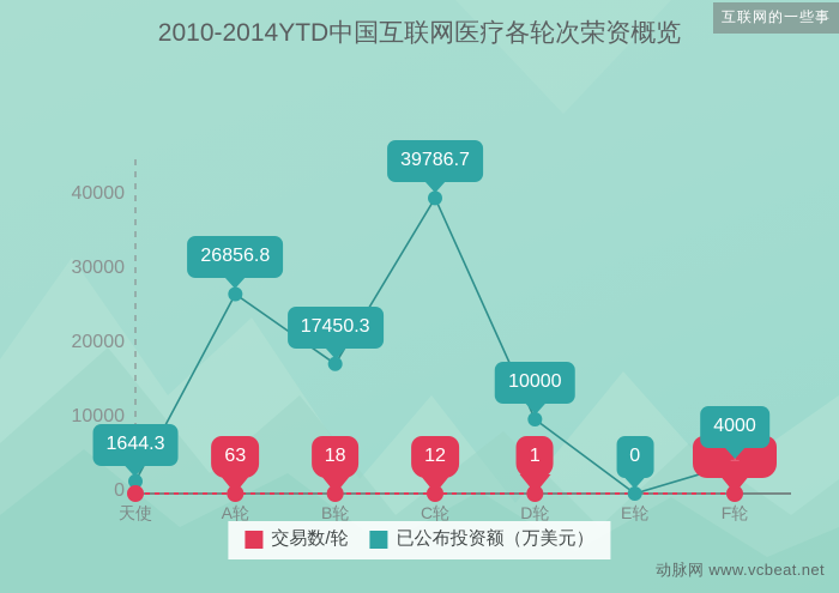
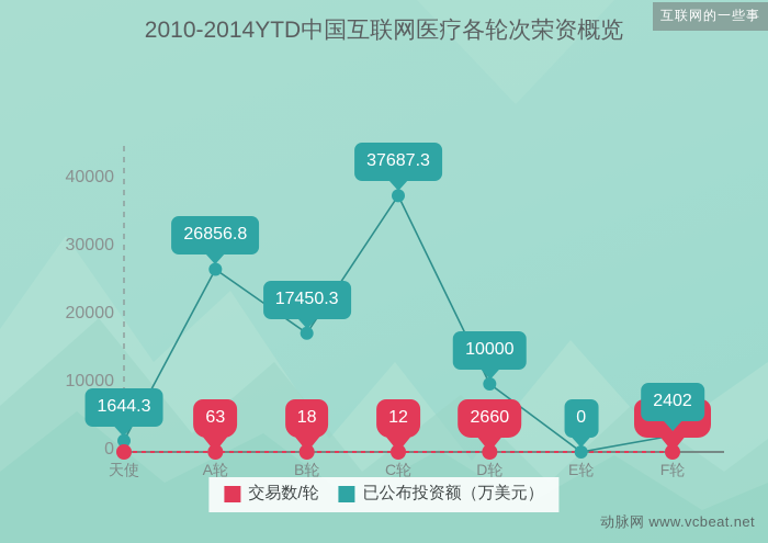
已公布投资额（万美元）/C轮: 39786.7 -> 37687.3
交易数/轮/D轮: 1 -> 2660
已公布投资额（万美元）/F轮: 4000 -> 2402
